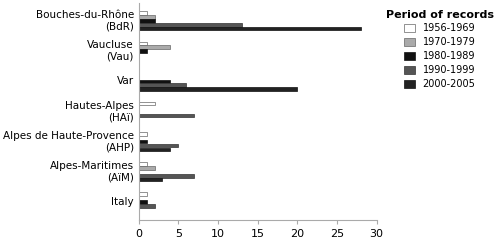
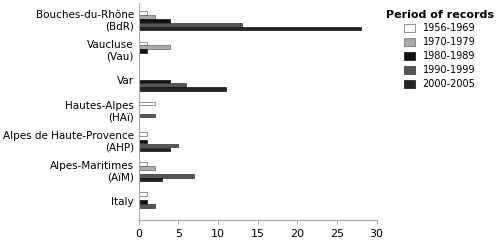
1980-1989/Bouches-du-Rhône (BdR): 2 -> 4
2000-2005/Var: 20 -> 11
1990-1999/Hautes-Alpes (HAï): 7 -> 2
